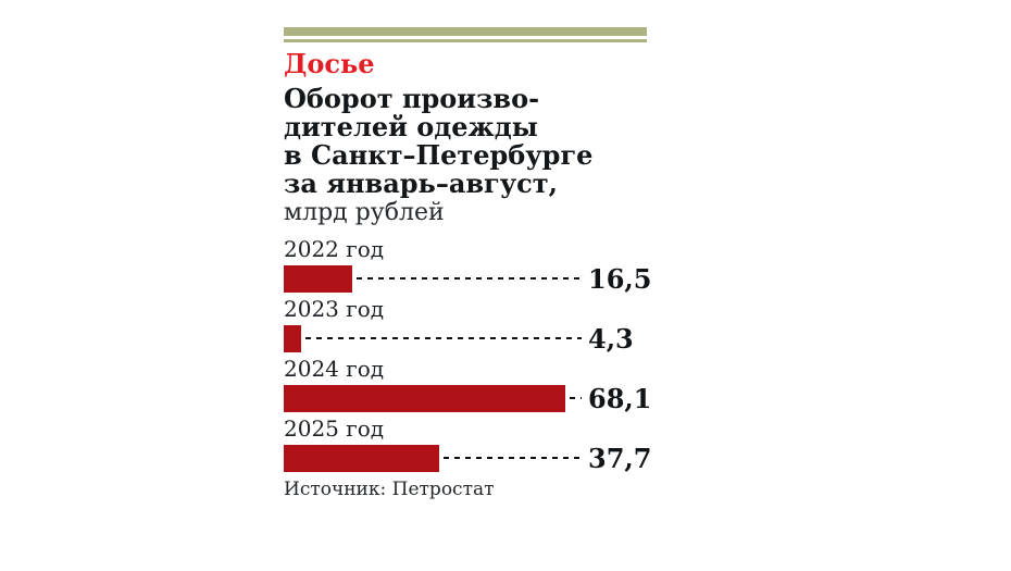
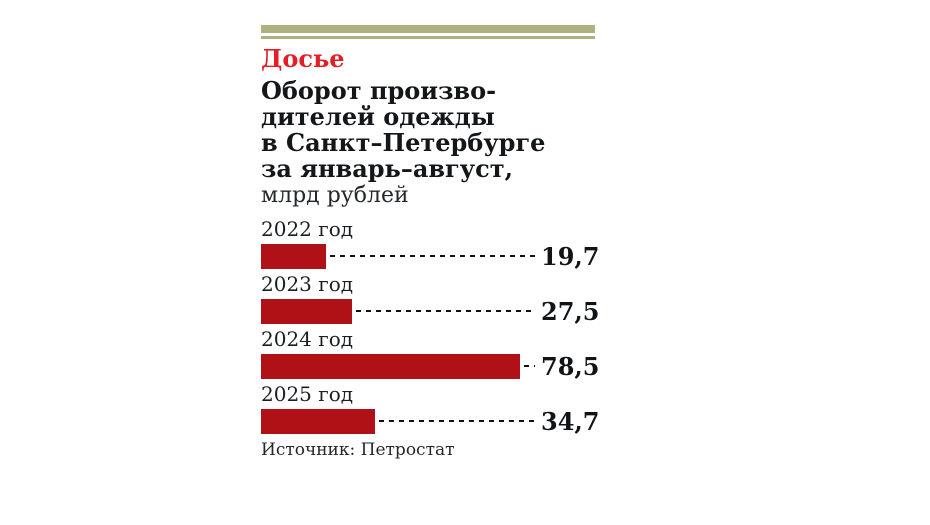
2022 год: 16,5 -> 19,7
2023 год: 4,3 -> 27,5
2024 год: 68,1 -> 78,5
2025 год: 37,7 -> 34,7
